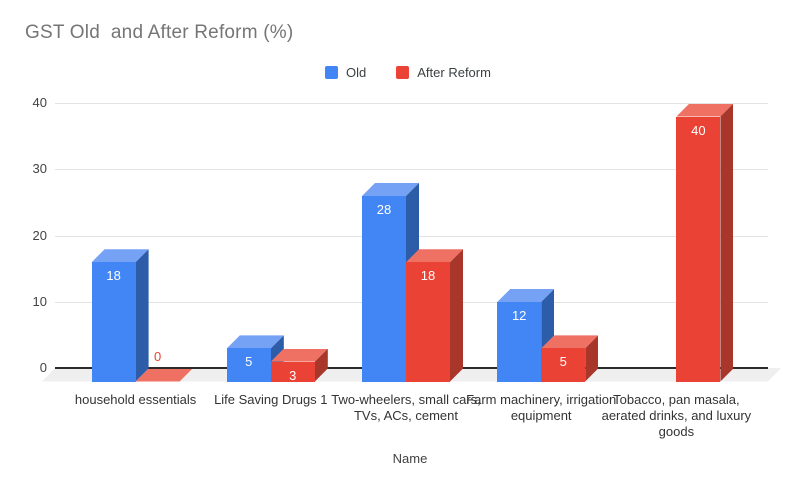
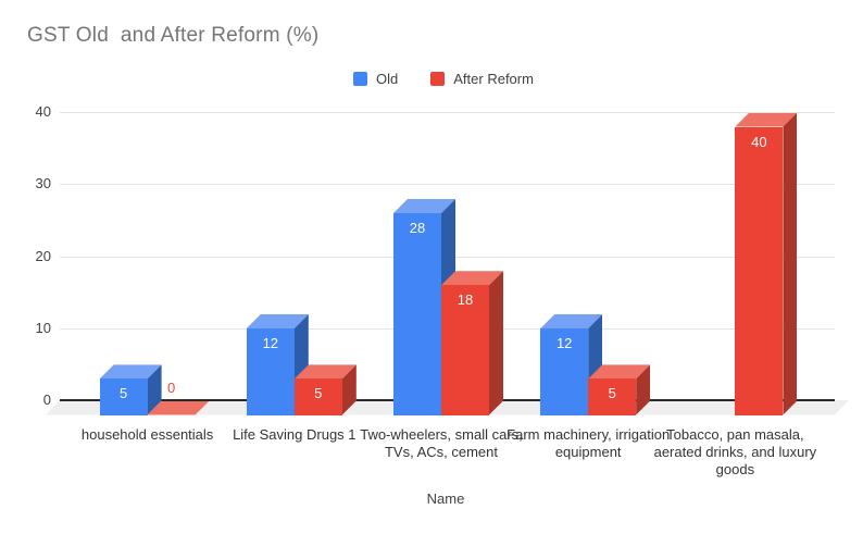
Old/household essentials: 18 -> 5
Old/Life Saving Drugs 1: 5 -> 12
After Reform/Life Saving Drugs 1: 3 -> 5
